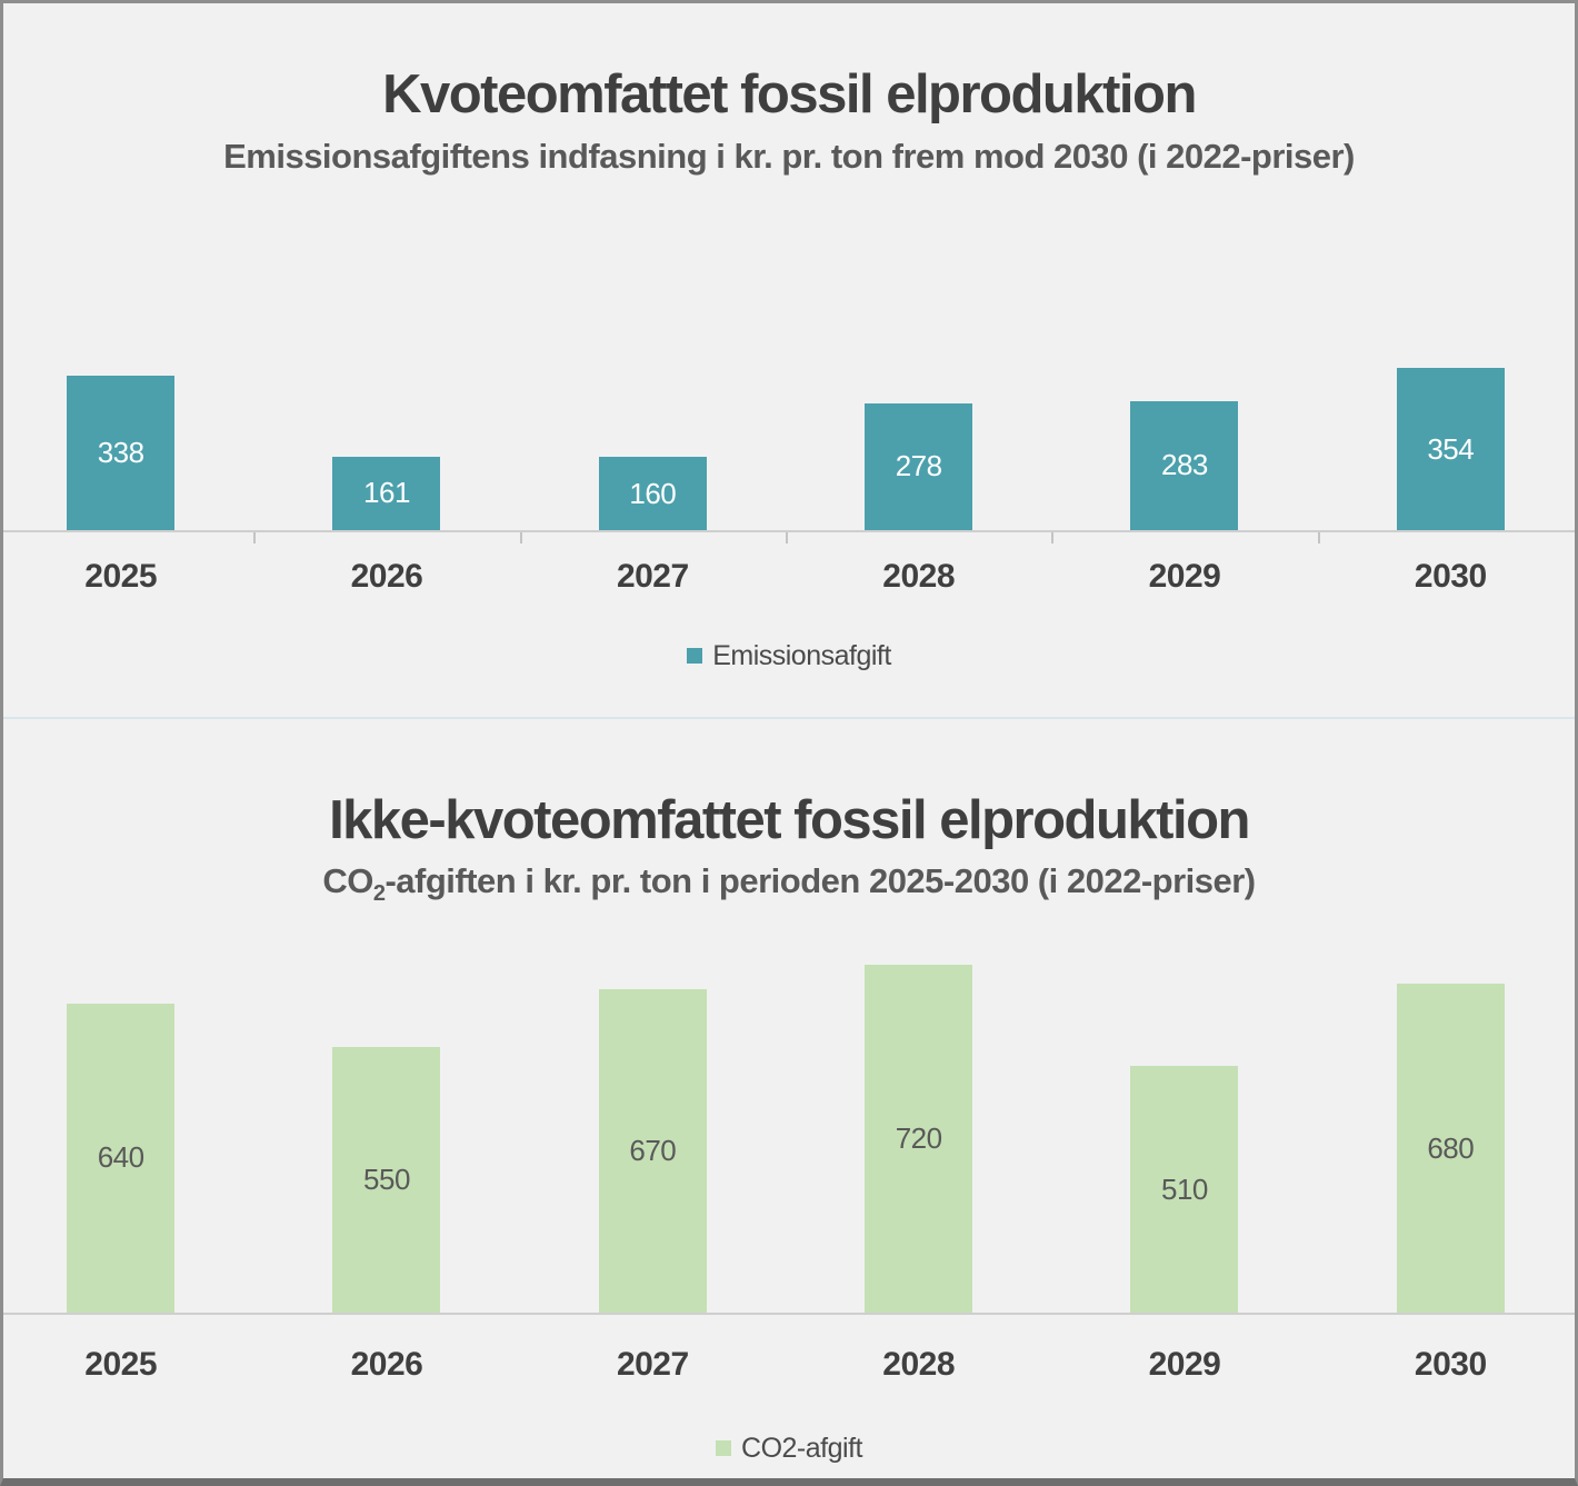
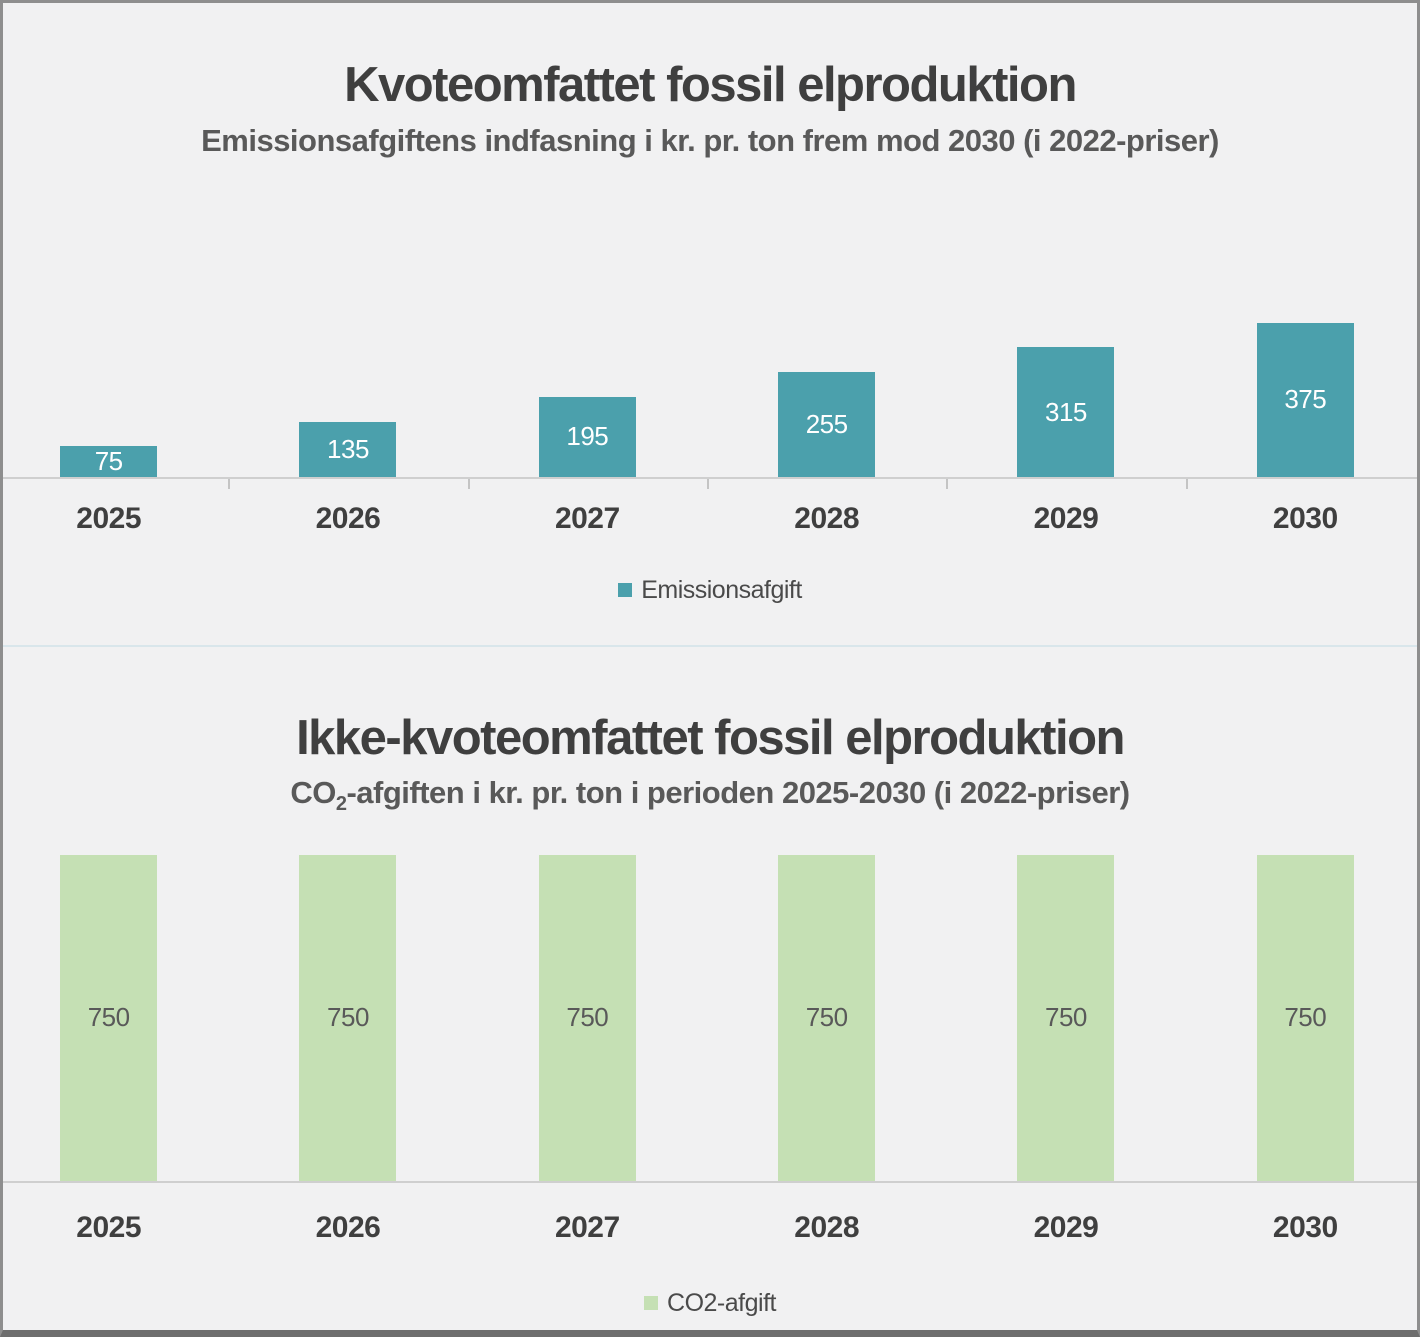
Kvoteomfattet fossil elproduktion/2025: 338 -> 75
Kvoteomfattet fossil elproduktion/2026: 161 -> 135
Kvoteomfattet fossil elproduktion/2027: 160 -> 195
Kvoteomfattet fossil elproduktion/2028: 278 -> 255
Kvoteomfattet fossil elproduktion/2029: 283 -> 315
Kvoteomfattet fossil elproduktion/2030: 354 -> 375
Ikke-kvoteomfattet fossil elproduktion/2025: 640 -> 750
Ikke-kvoteomfattet fossil elproduktion/2026: 550 -> 750
Ikke-kvoteomfattet fossil elproduktion/2027: 670 -> 750
Ikke-kvoteomfattet fossil elproduktion/2028: 720 -> 750
Ikke-kvoteomfattet fossil elproduktion/2029: 510 -> 750
Ikke-kvoteomfattet fossil elproduktion/2030: 680 -> 750
